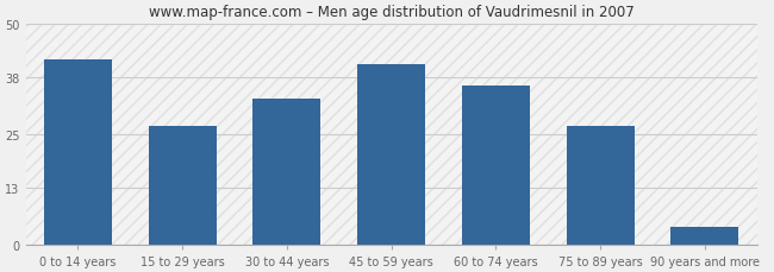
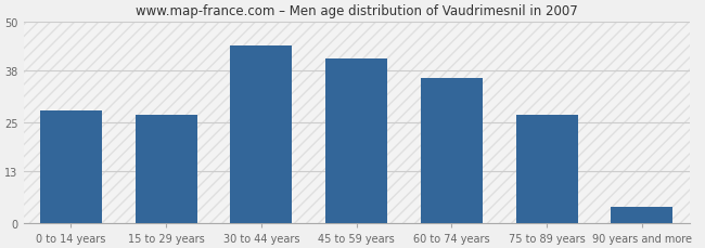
0 to 14 years: 42 -> 28
30 to 44 years: 33 -> 44
